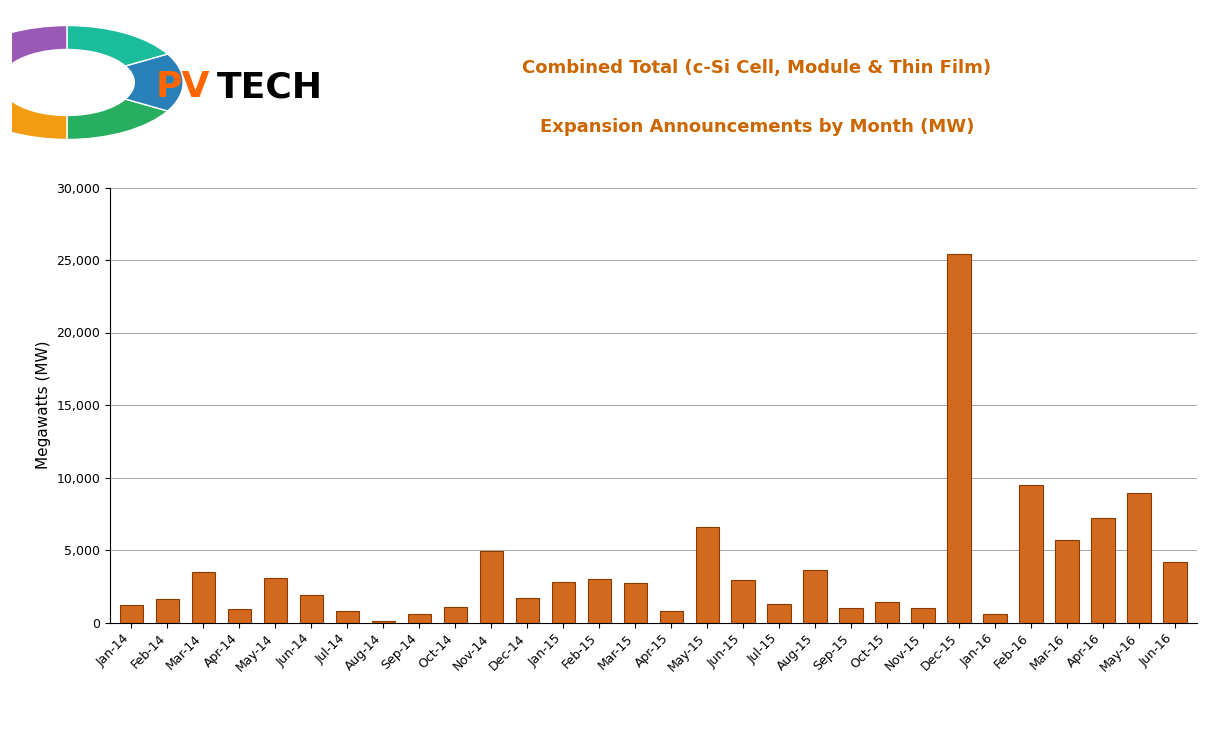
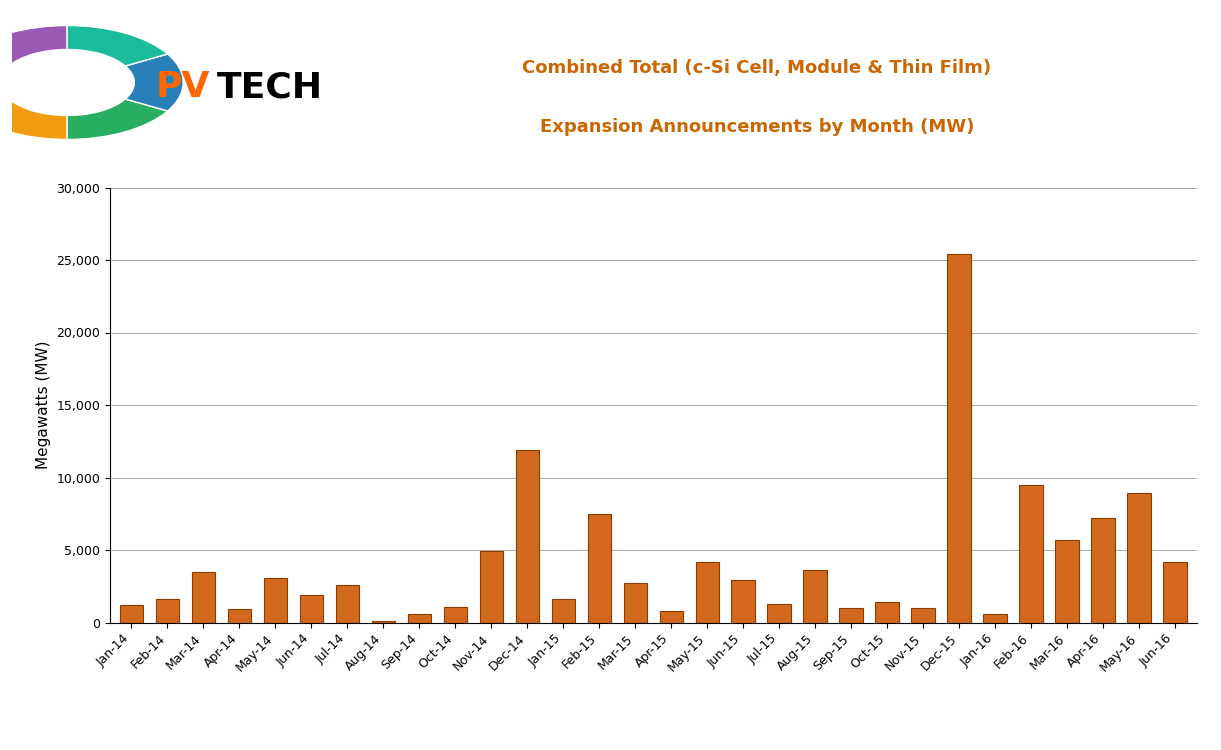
Jul-14: 800 -> 2,600
Dec-14: 1,700 -> 11,900
Jan-15: 2,800 -> 1,600
Feb-15: 3,000 -> 7,500
May-15: 6,600 -> 4,200
